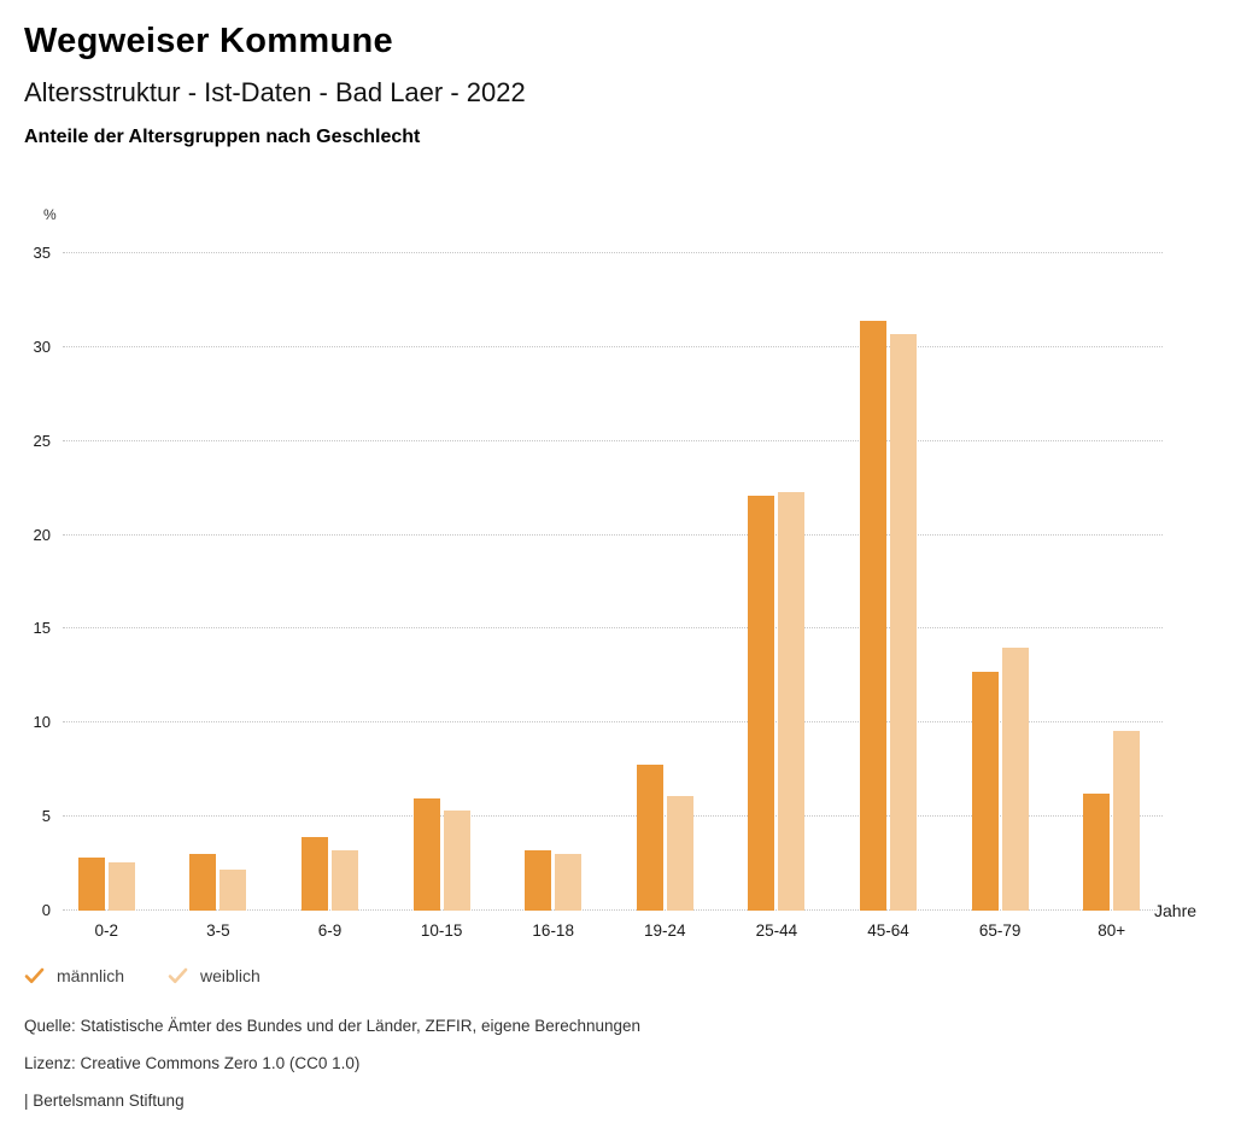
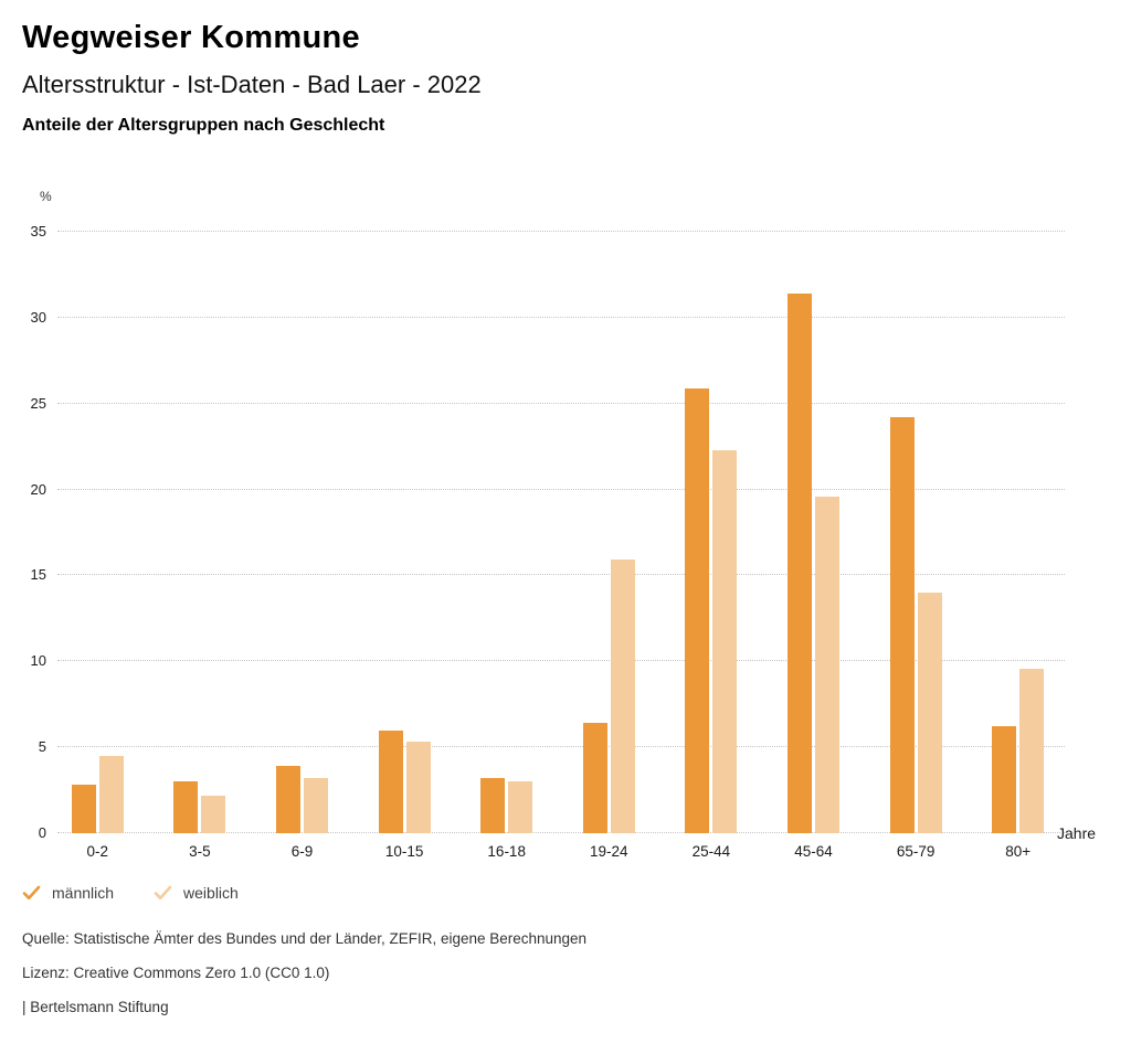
weiblich/0-2: 2.6 -> 4.5
männlich/19-24: 7.8 -> 6.4
weiblich/19-24: 6.1 -> 15.9
männlich/25-44: 22.1 -> 25.9
weiblich/45-64: 30.7 -> 19.6
männlich/65-79: 12.7 -> 24.2
